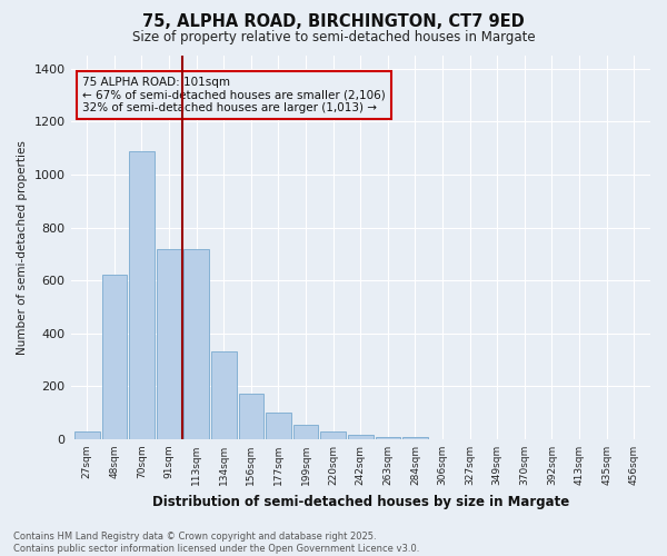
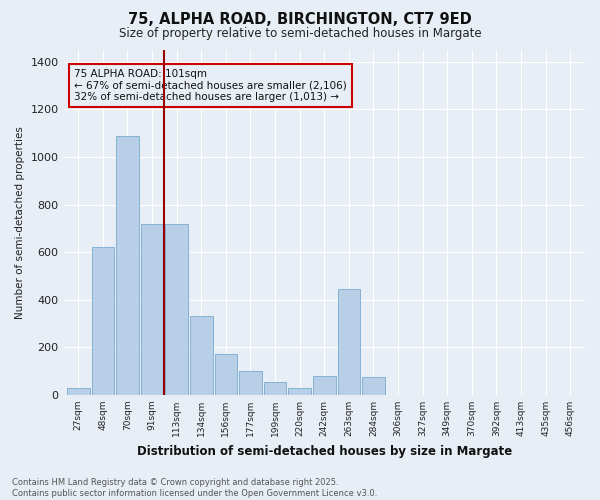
242sqm: 15 -> 80
263sqm: 8 -> 445
284sqm: 10 -> 75
